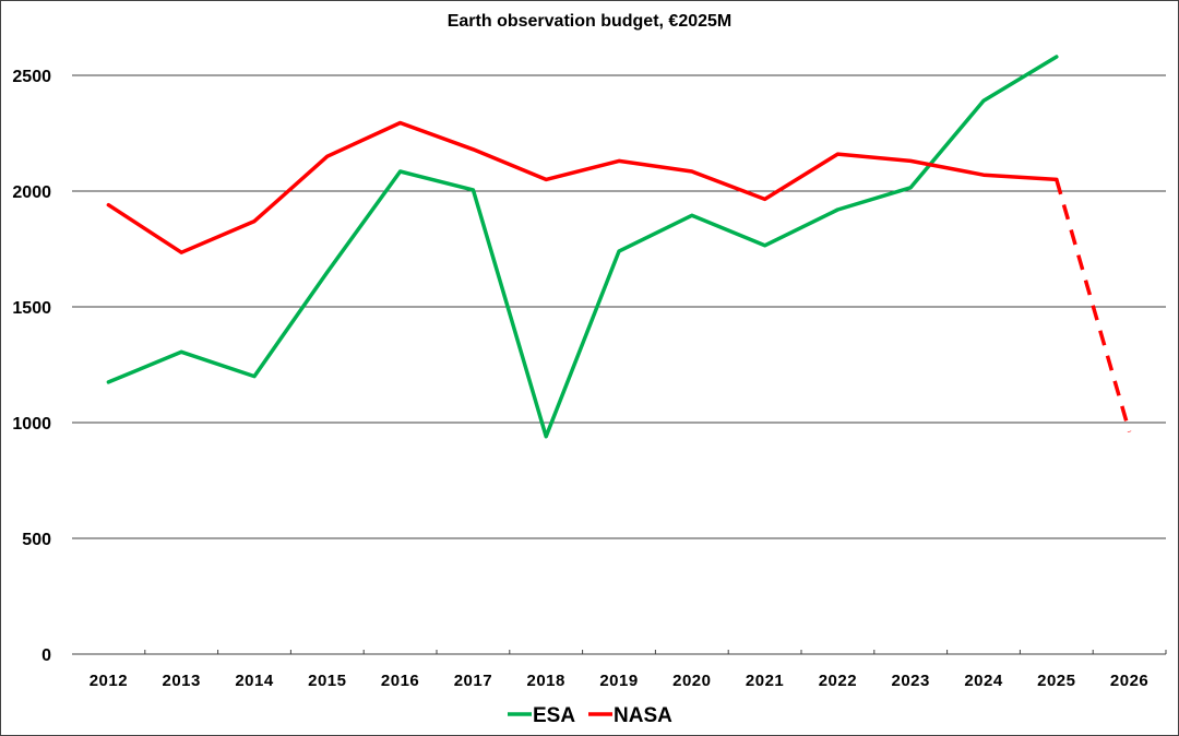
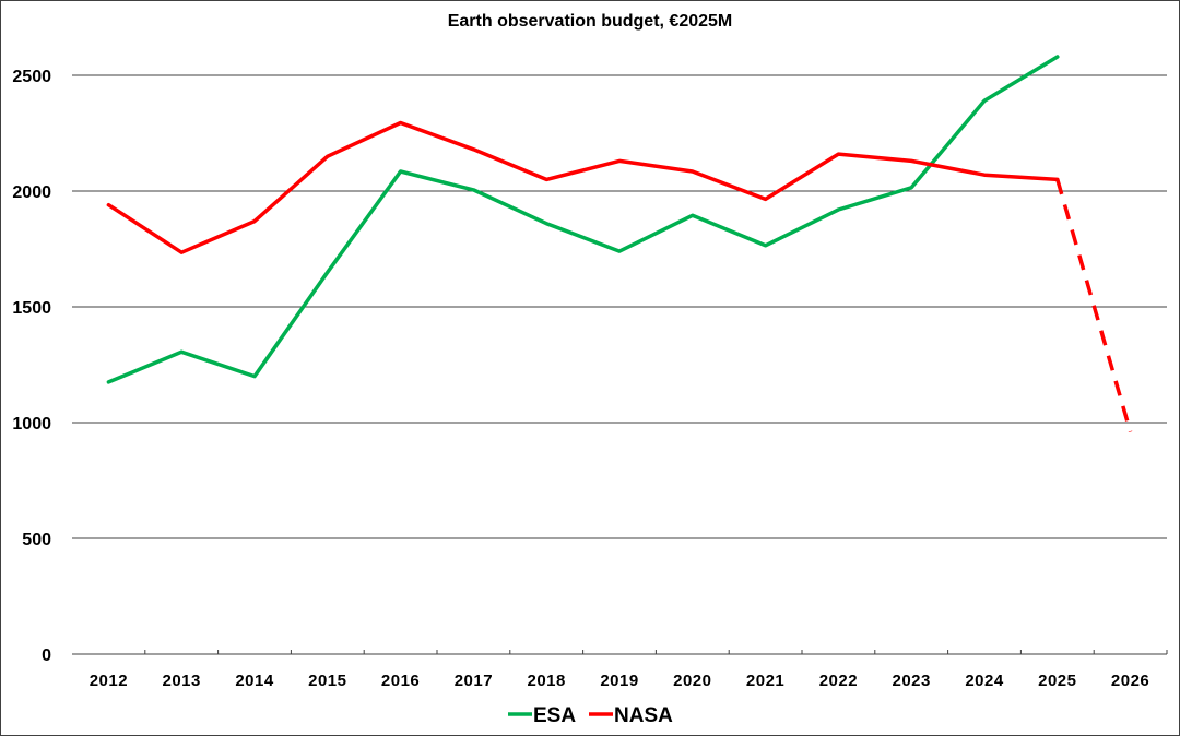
ESA/2018: 940 -> 1860
